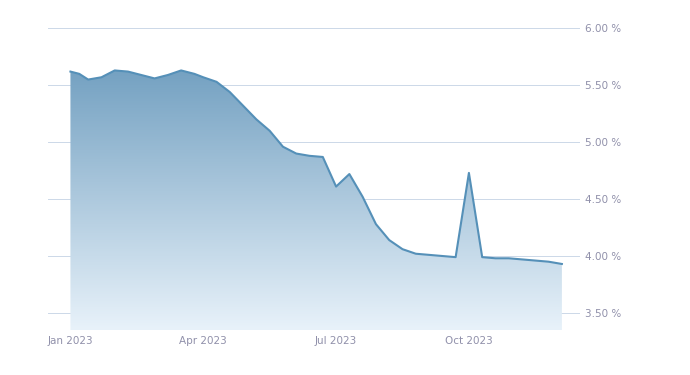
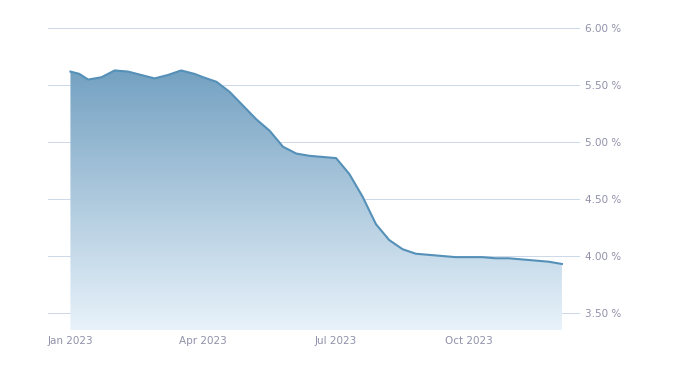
Jul 2023: 4.61 % -> 4.86 %
Oct 2023: 4.73 % -> 3.99 %
